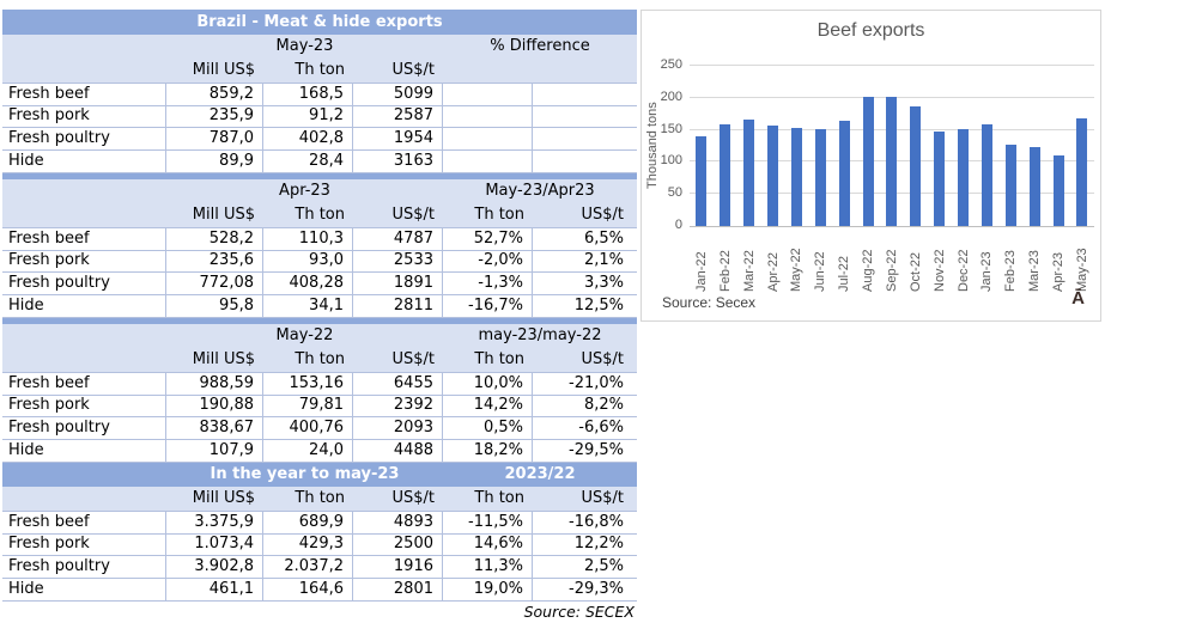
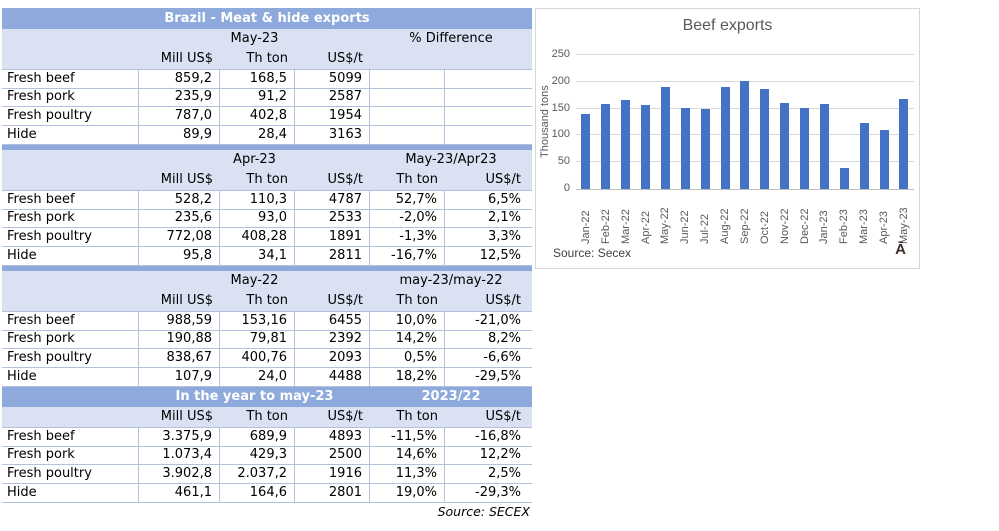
May-22: 150 -> 190
Jul-22: 160 -> 150
Aug-22: 200 -> 190
Nov-22: 150 -> 160
Feb-23: 130 -> 40
